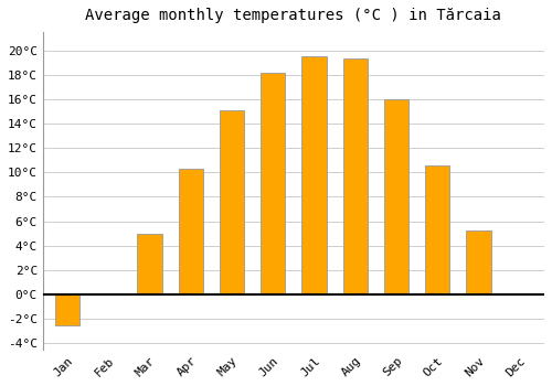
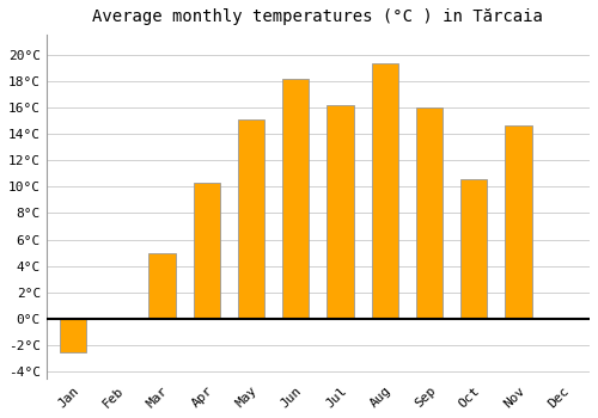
Jul: 19.5°C -> 16.2°C
Nov: 5.2°C -> 14.6°C
